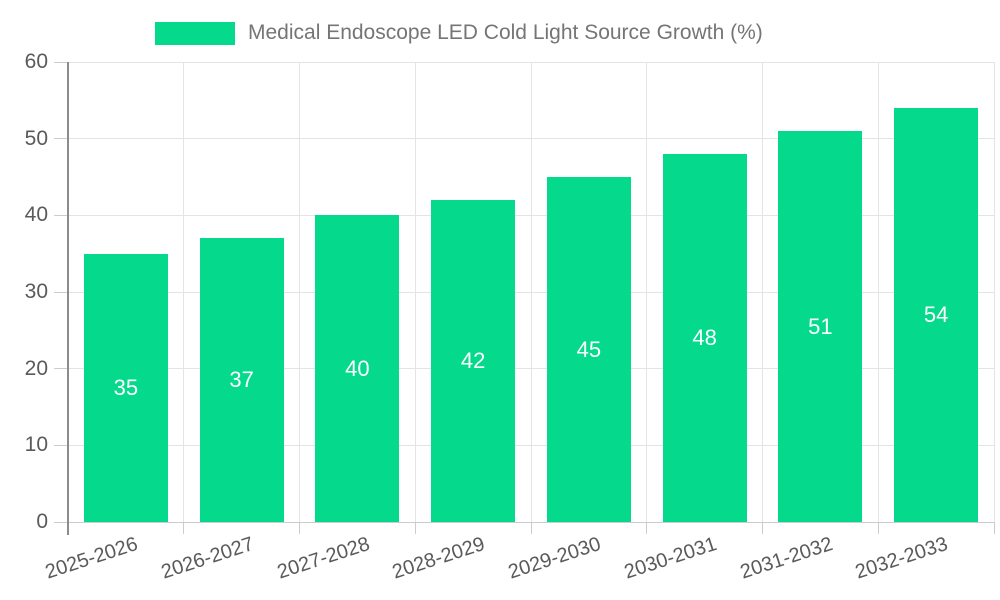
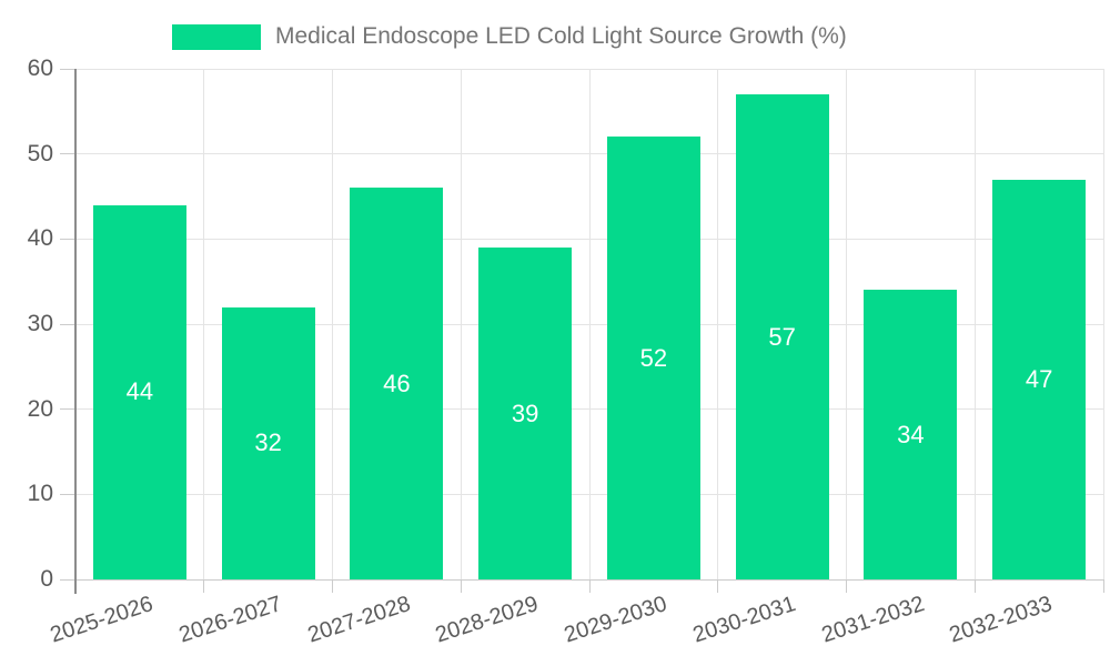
2025-2026: 35 -> 44
2026-2027: 37 -> 32
2027-2028: 40 -> 46
2028-2029: 42 -> 39
2029-2030: 45 -> 52
2030-2031: 48 -> 57
2031-2032: 51 -> 34
2032-2033: 54 -> 47
